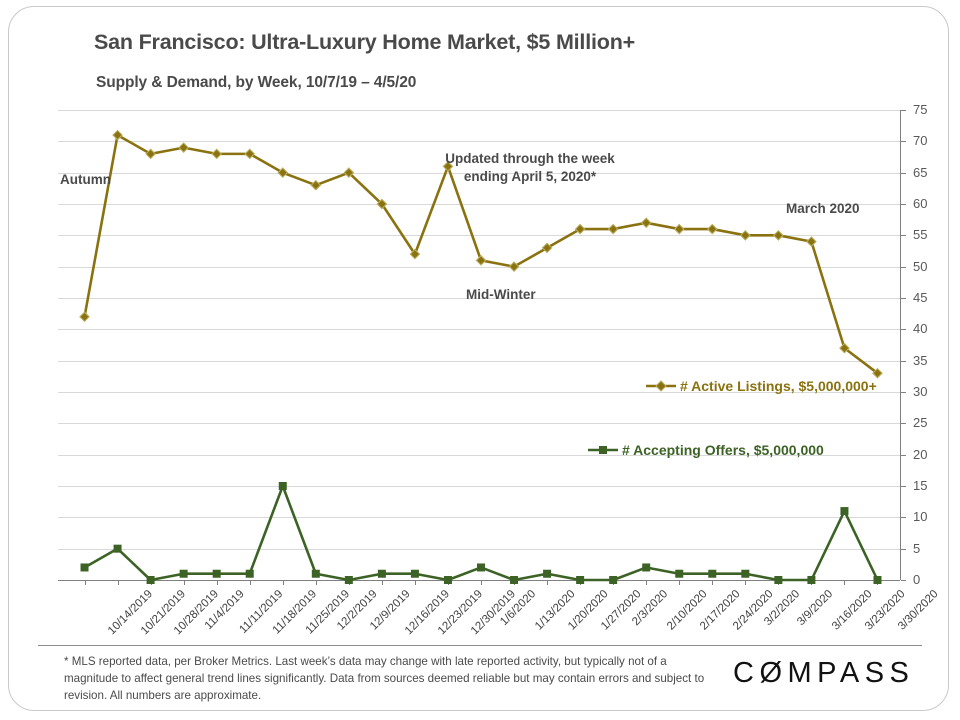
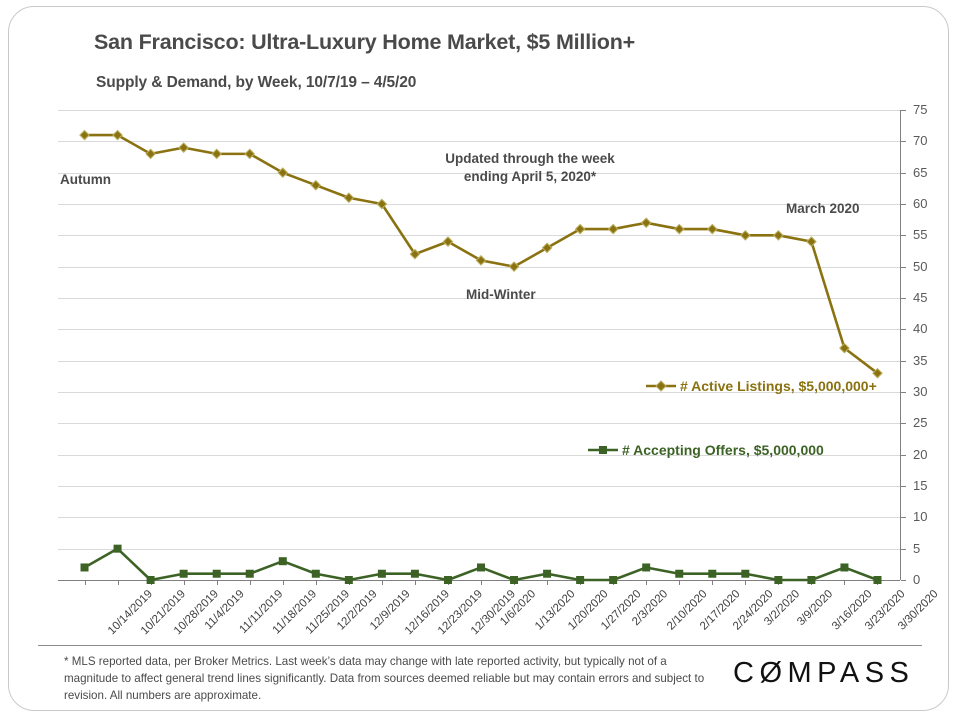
# Active Listings, $5,000,000+/10/14/2019: 42 -> 71
# Accepting Offers, $5,000,000/11/25/2019: 15 -> 3
# Active Listings, $5,000,000+/12/9/2019: 65 -> 61
# Active Listings, $5,000,000+/12/30/2019: 66 -> 54
# Accepting Offers, $5,000,000/3/23/2020: 11 -> 2
